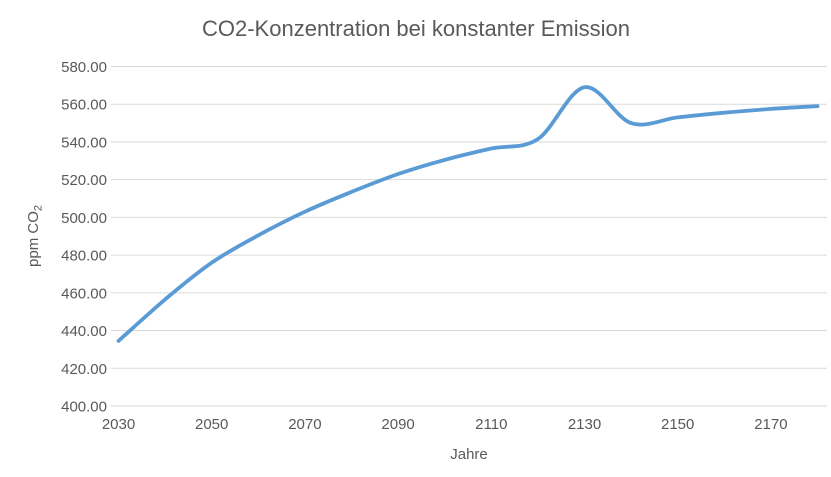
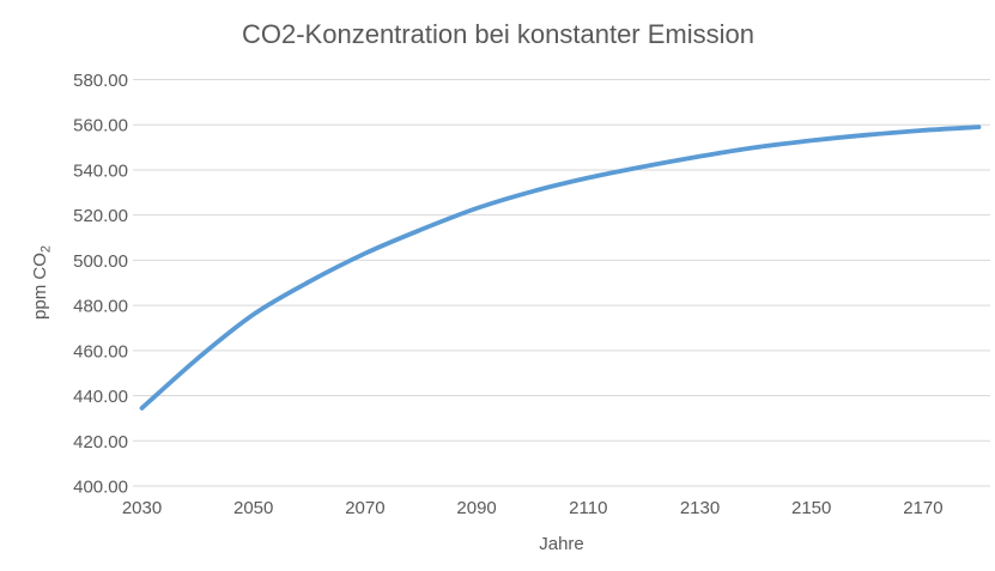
2130: 569 -> 546
